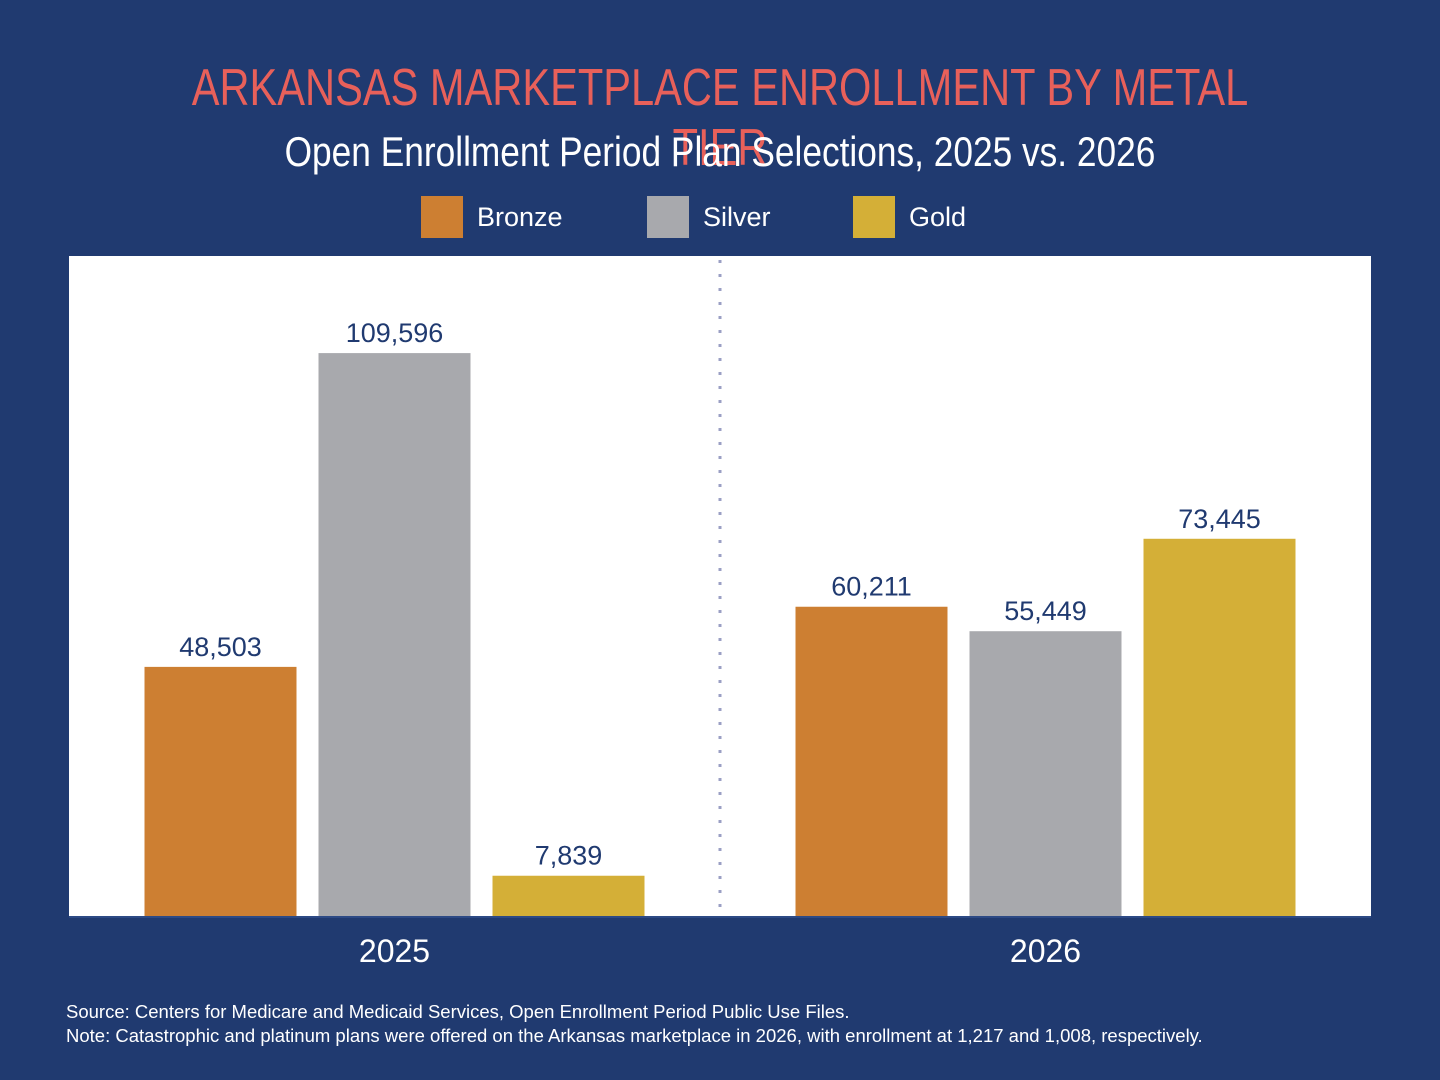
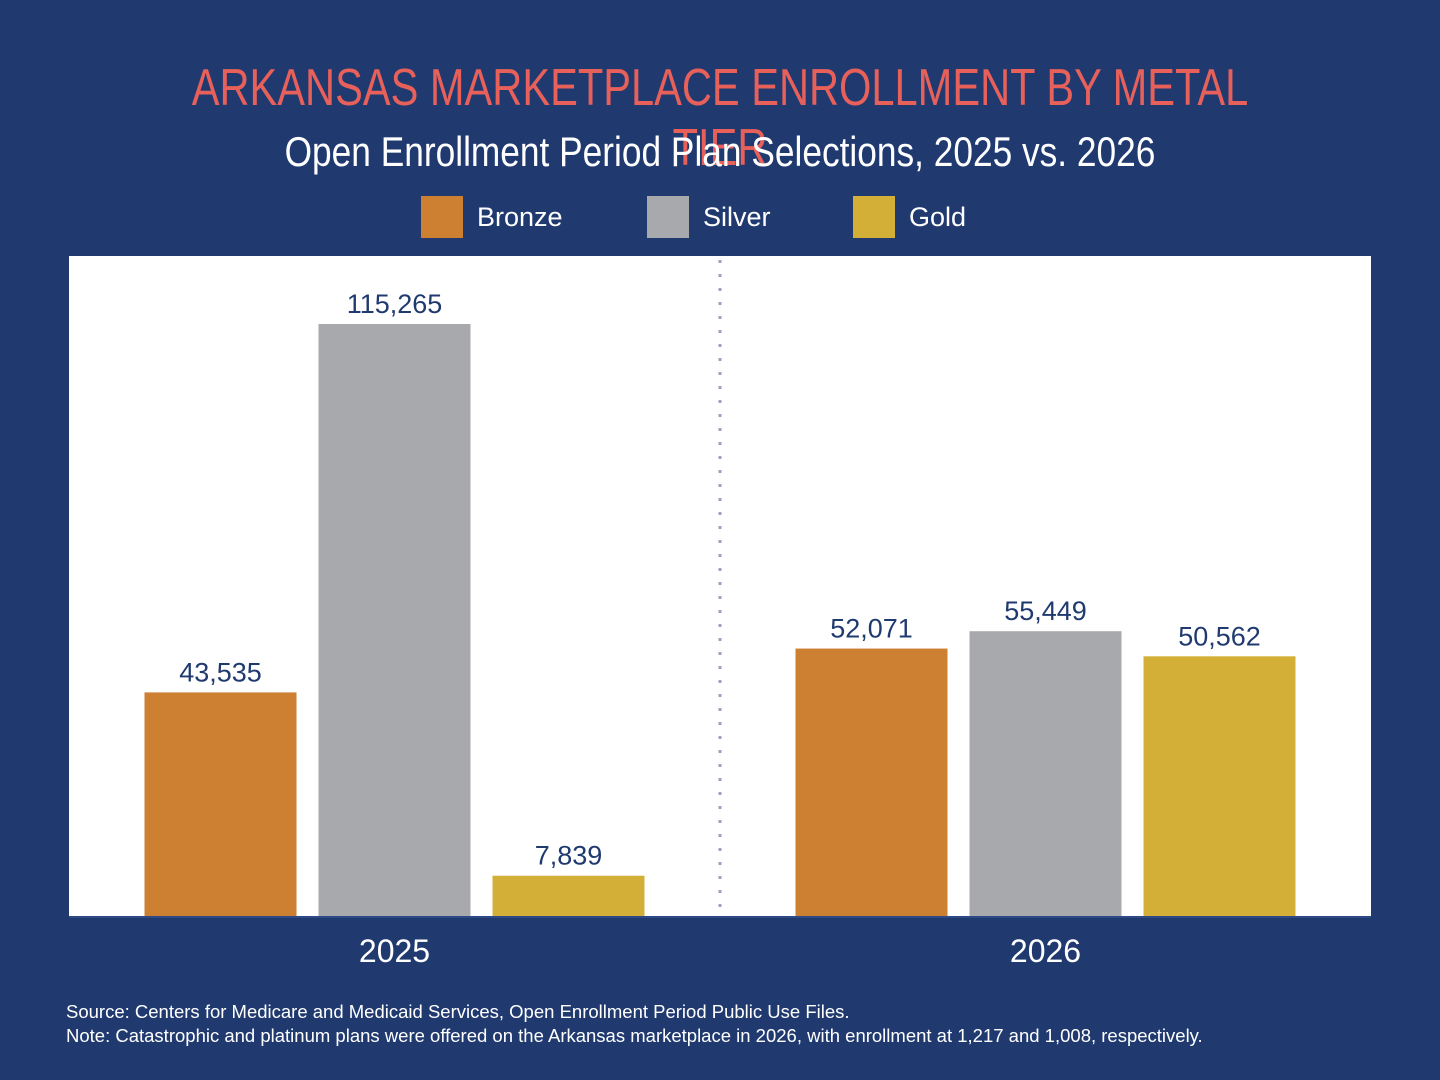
Bronze/2025: 48,503 -> 43,535
Silver/2025: 109,596 -> 115,265
Bronze/2026: 60,211 -> 52,071
Gold/2026: 73,445 -> 50,562
